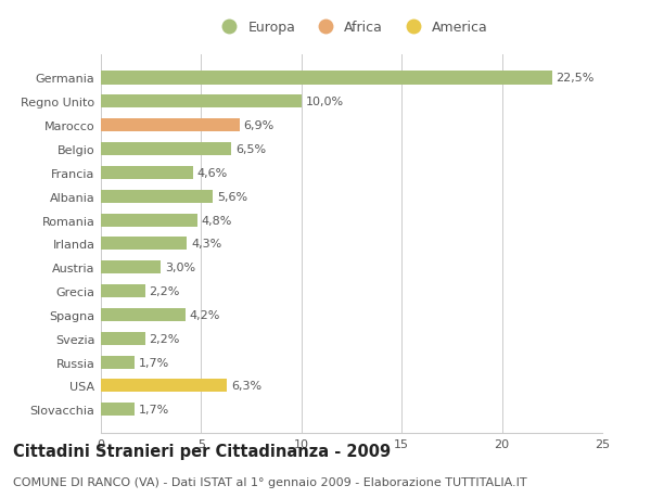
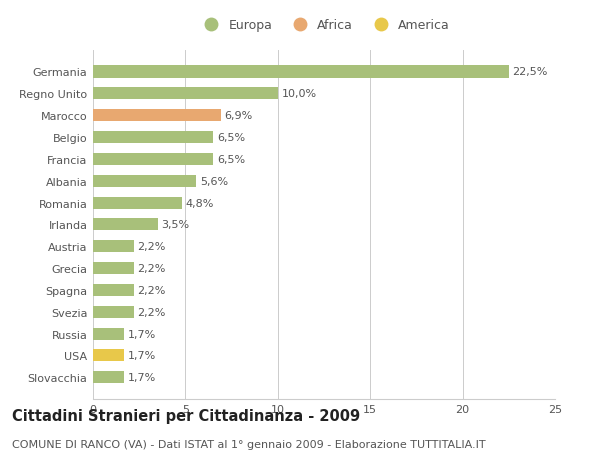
Francia: 4,6% -> 6,5%
Irlanda: 4,3% -> 3,5%
Austria: 3,0% -> 2,2%
Spagna: 4,2% -> 2,2%
USA: 6,3% -> 1,7%
